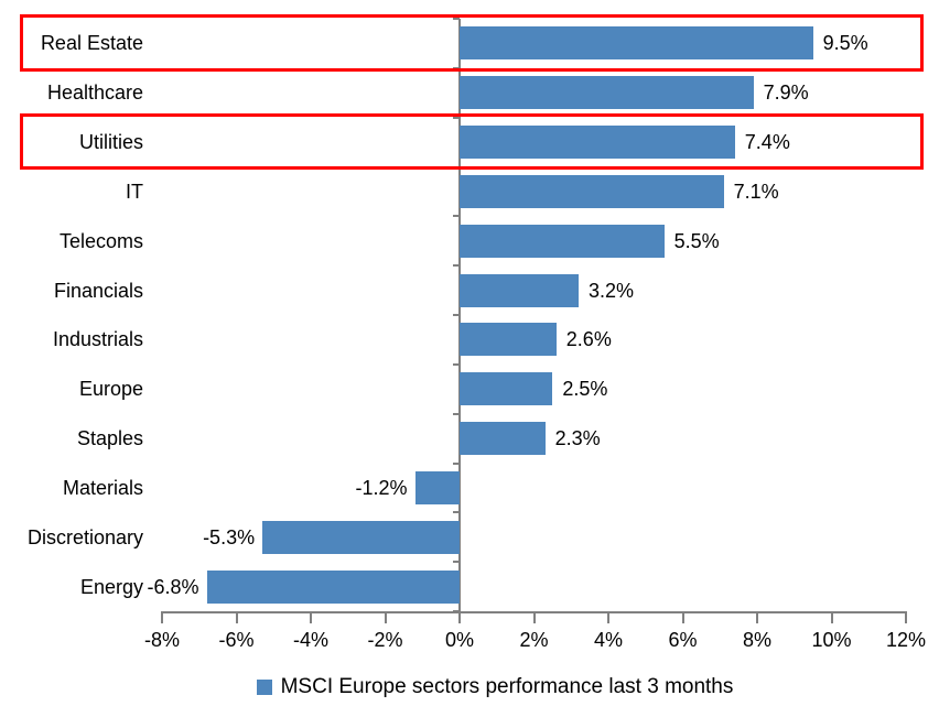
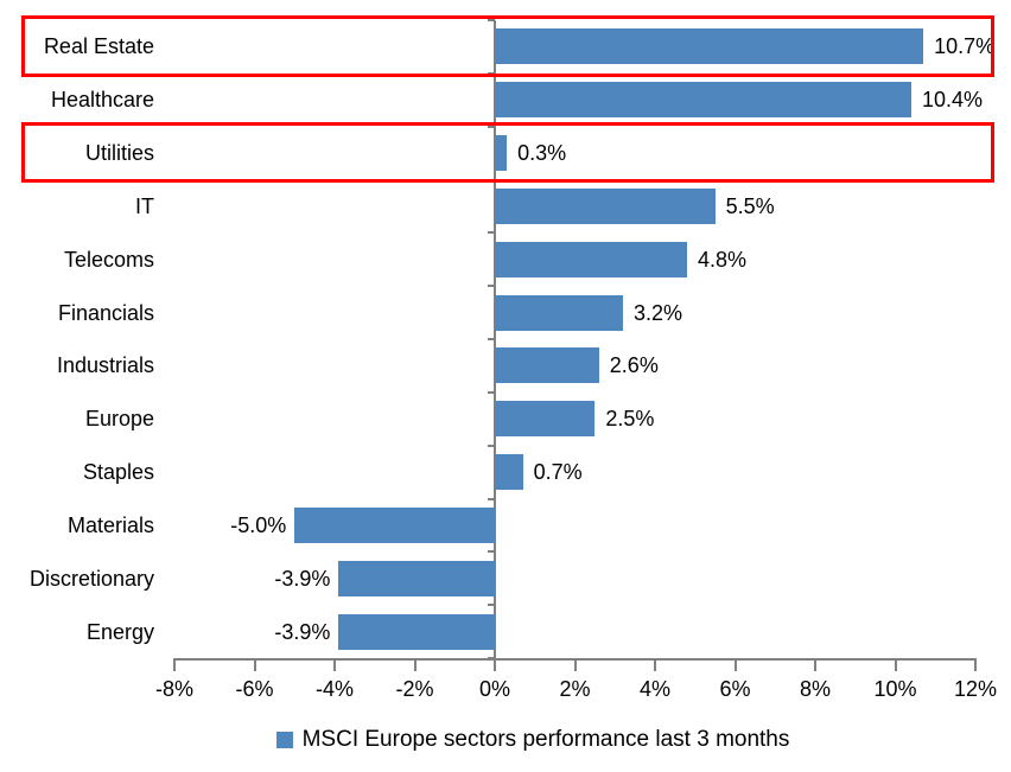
Real Estate: 9.5% -> 10.7%
Healthcare: 7.9% -> 10.4%
Utilities: 7.4% -> 0.3%
IT: 7.1% -> 5.5%
Telecoms: 5.5% -> 4.8%
Staples: 2.3% -> 0.7%
Materials: -1.2% -> -5.0%
Discretionary: -5.3% -> -3.9%
Energy: -6.8% -> -3.9%
